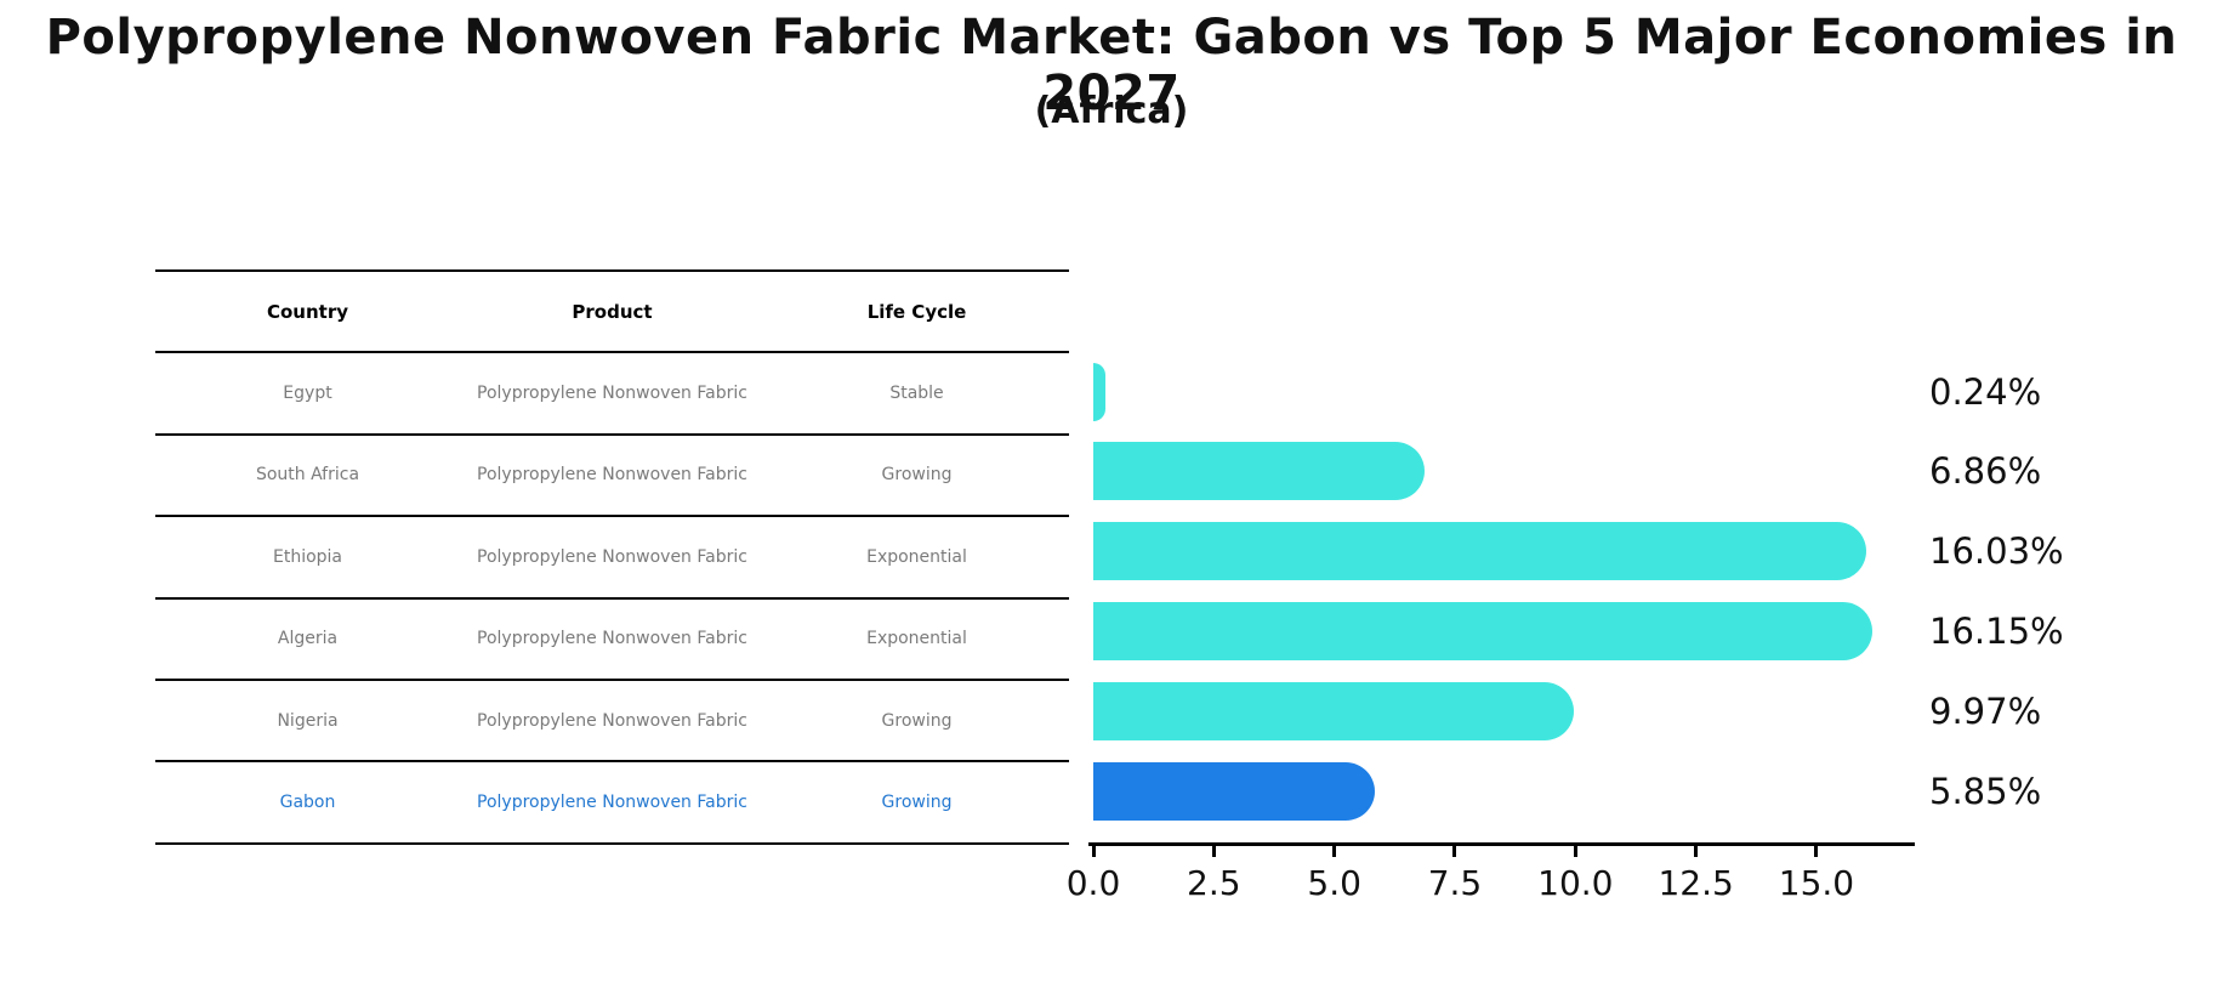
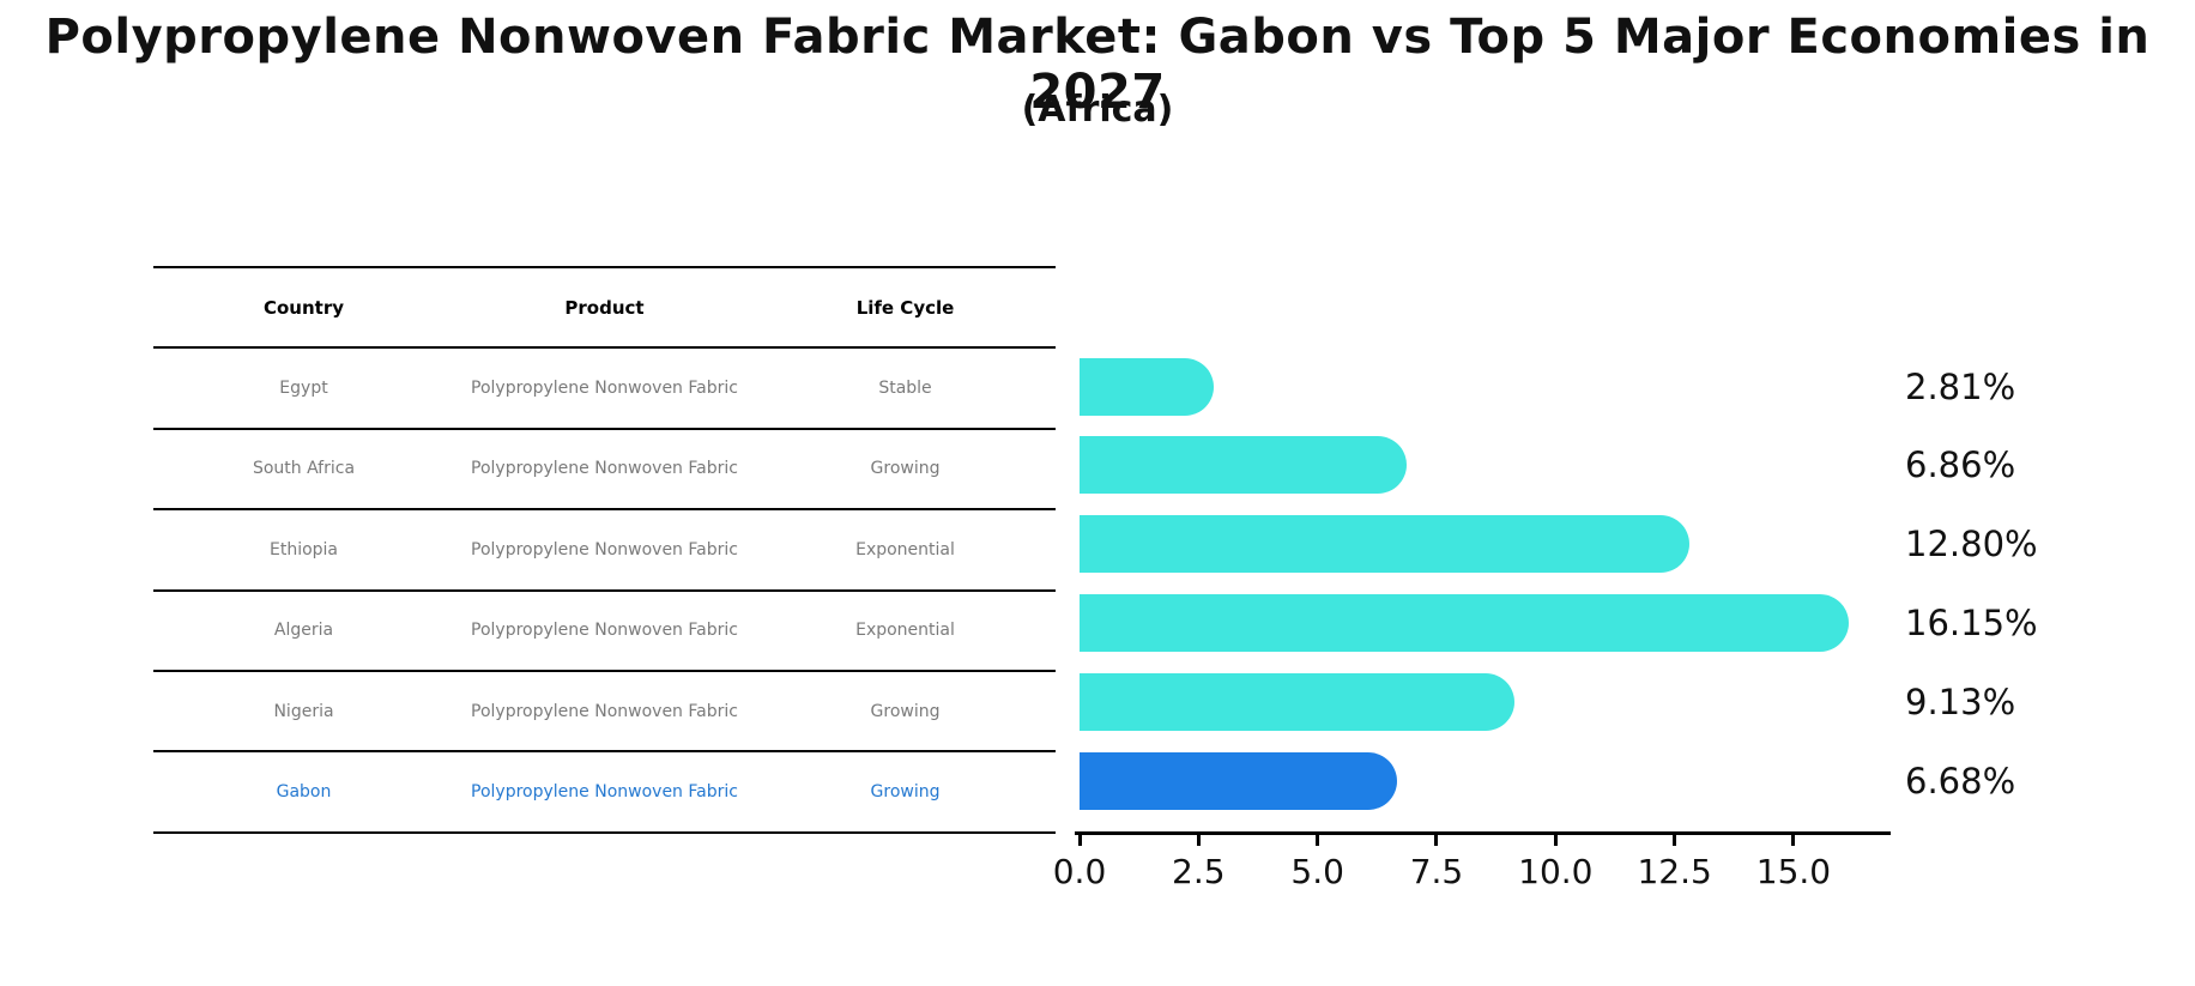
Egypt: 0.24% -> 2.81%
Ethiopia: 16.03% -> 12.80%
Nigeria: 9.97% -> 9.13%
Gabon: 5.85% -> 6.68%
